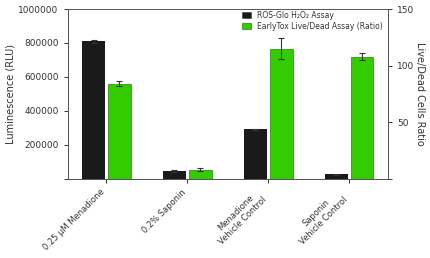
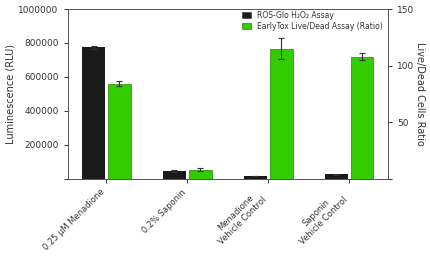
ROS-Glo H₂O₂ Assay/0.25 μM Menadione: 810000 -> 780000
ROS-Glo H₂O₂ Assay/Menadione Vehicle Control: 290000 -> 20000
